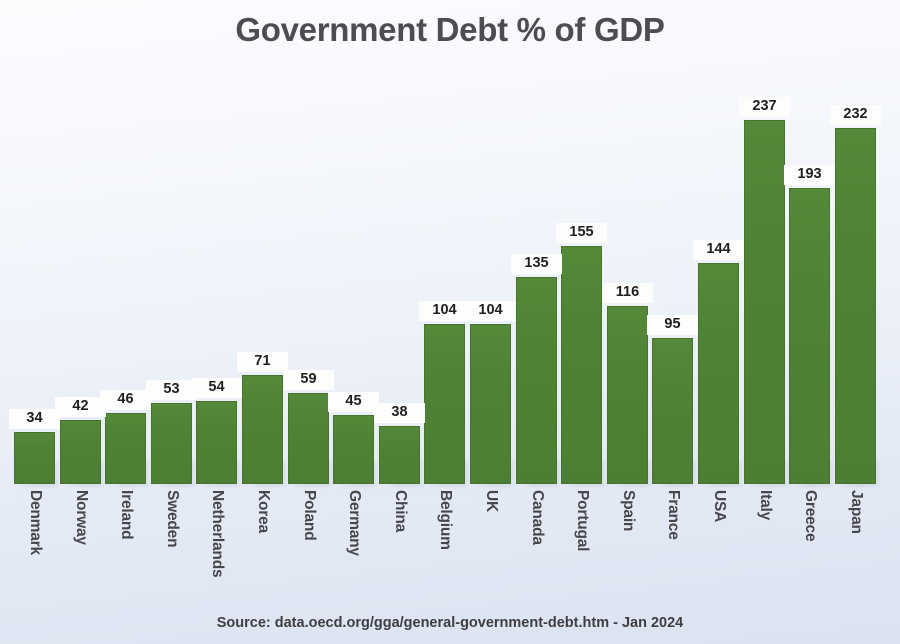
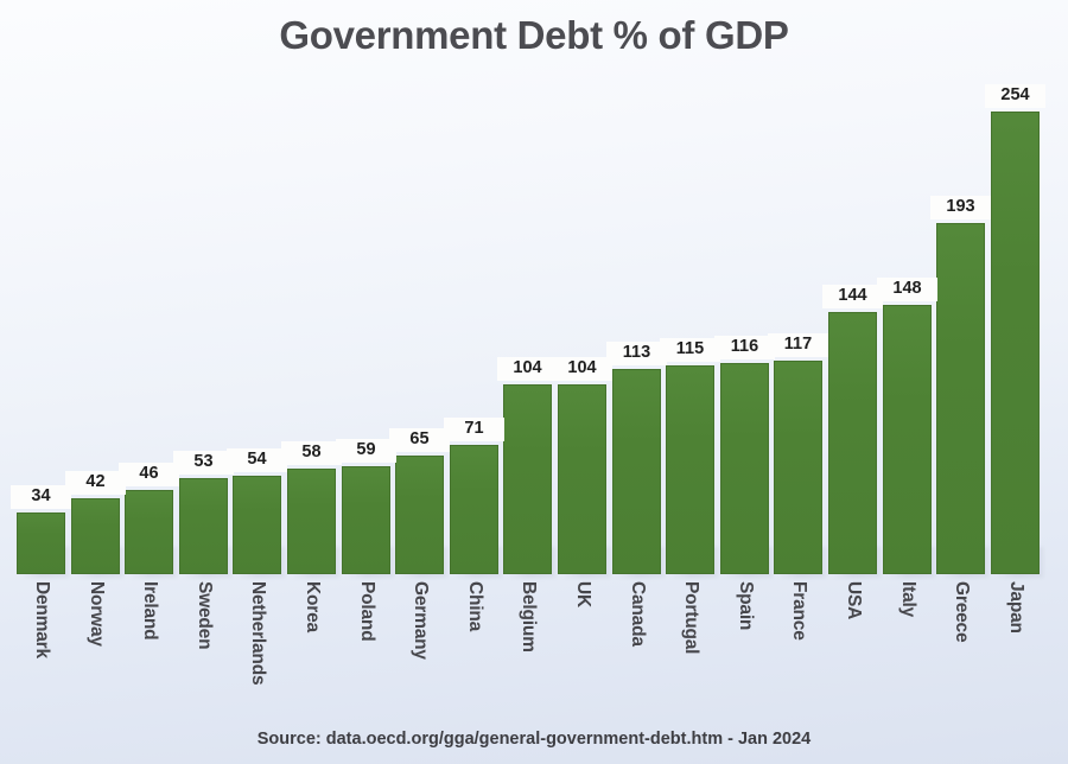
Korea: 71 -> 58
Germany: 45 -> 65
China: 38 -> 71
Canada: 135 -> 113
Portugal: 155 -> 115
France: 95 -> 117
Italy: 237 -> 148
Japan: 232 -> 254
